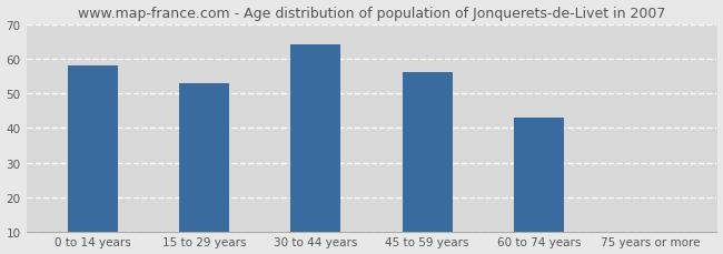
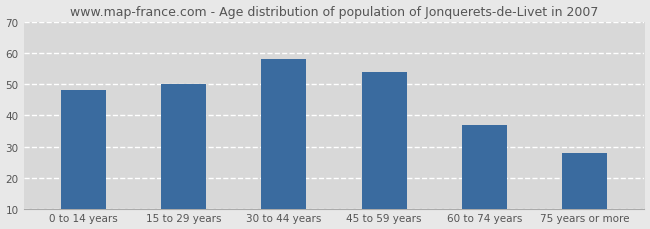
0 to 14 years: 58 -> 48
15 to 29 years: 53 -> 50
30 to 44 years: 64 -> 58
45 to 59 years: 56 -> 54
60 to 74 years: 43 -> 37
75 years or more: 10 -> 28
